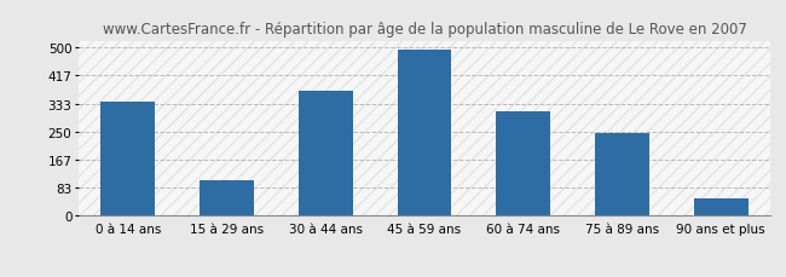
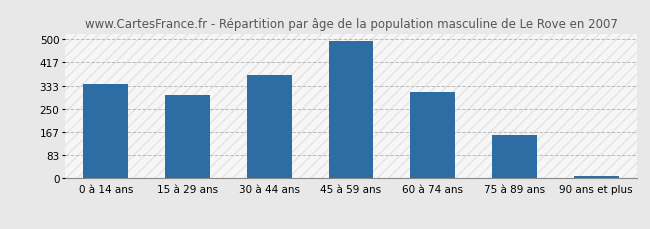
15 à 29 ans: 105 -> 300
75 à 89 ans: 245 -> 155
90 ans et plus: 50 -> 10
